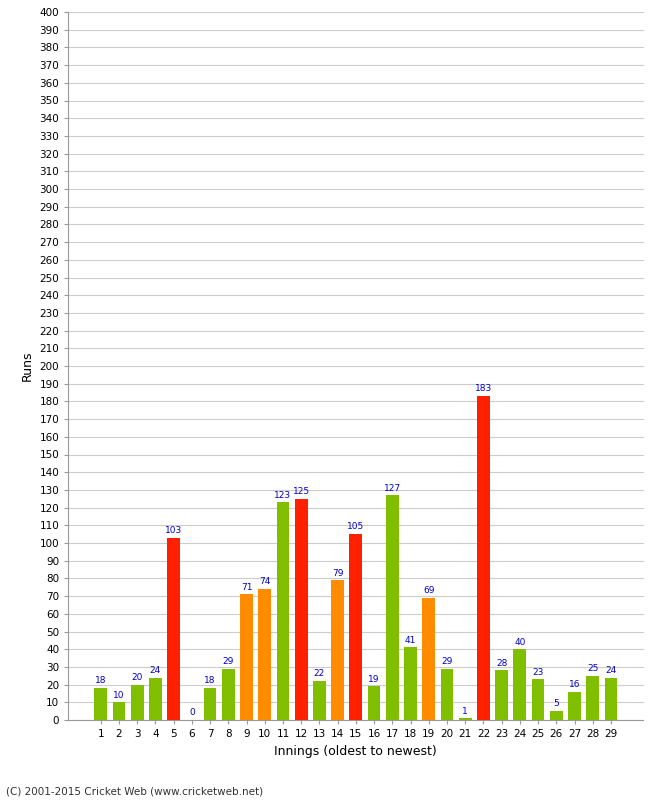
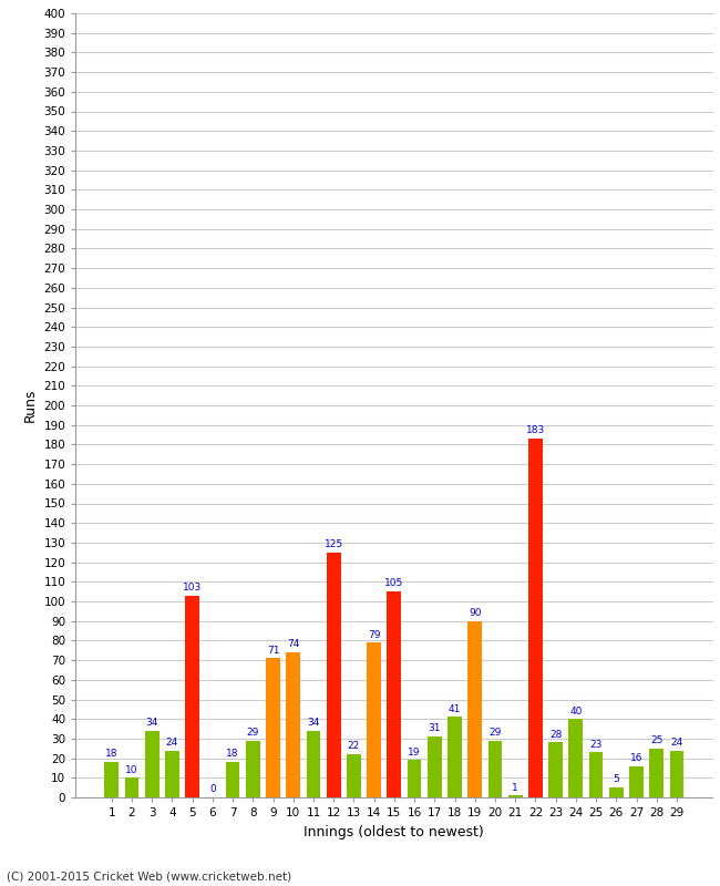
3: 20 -> 34
11: 123 -> 34
17: 127 -> 31
19: 69 -> 90
